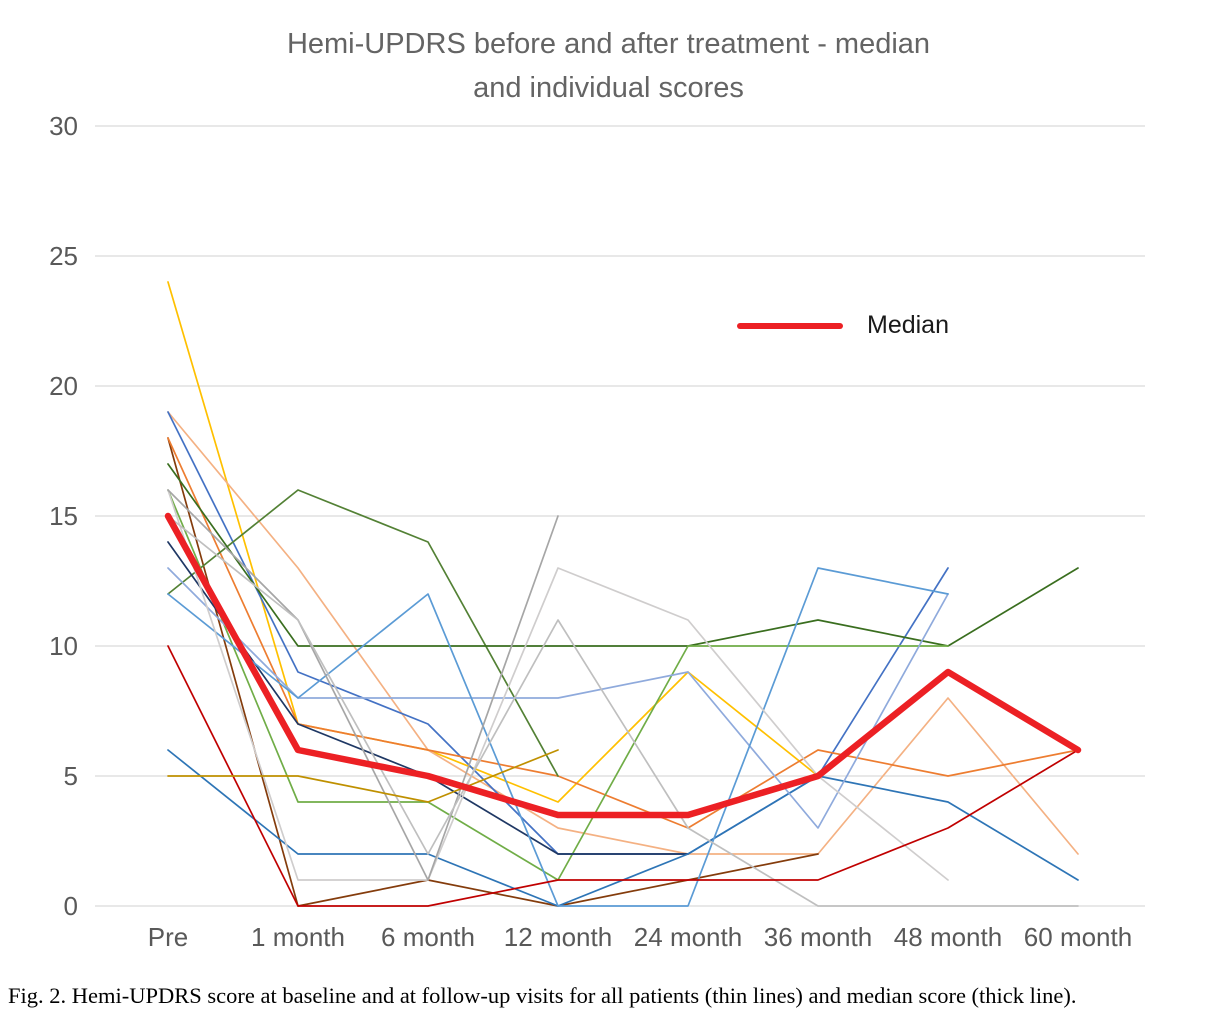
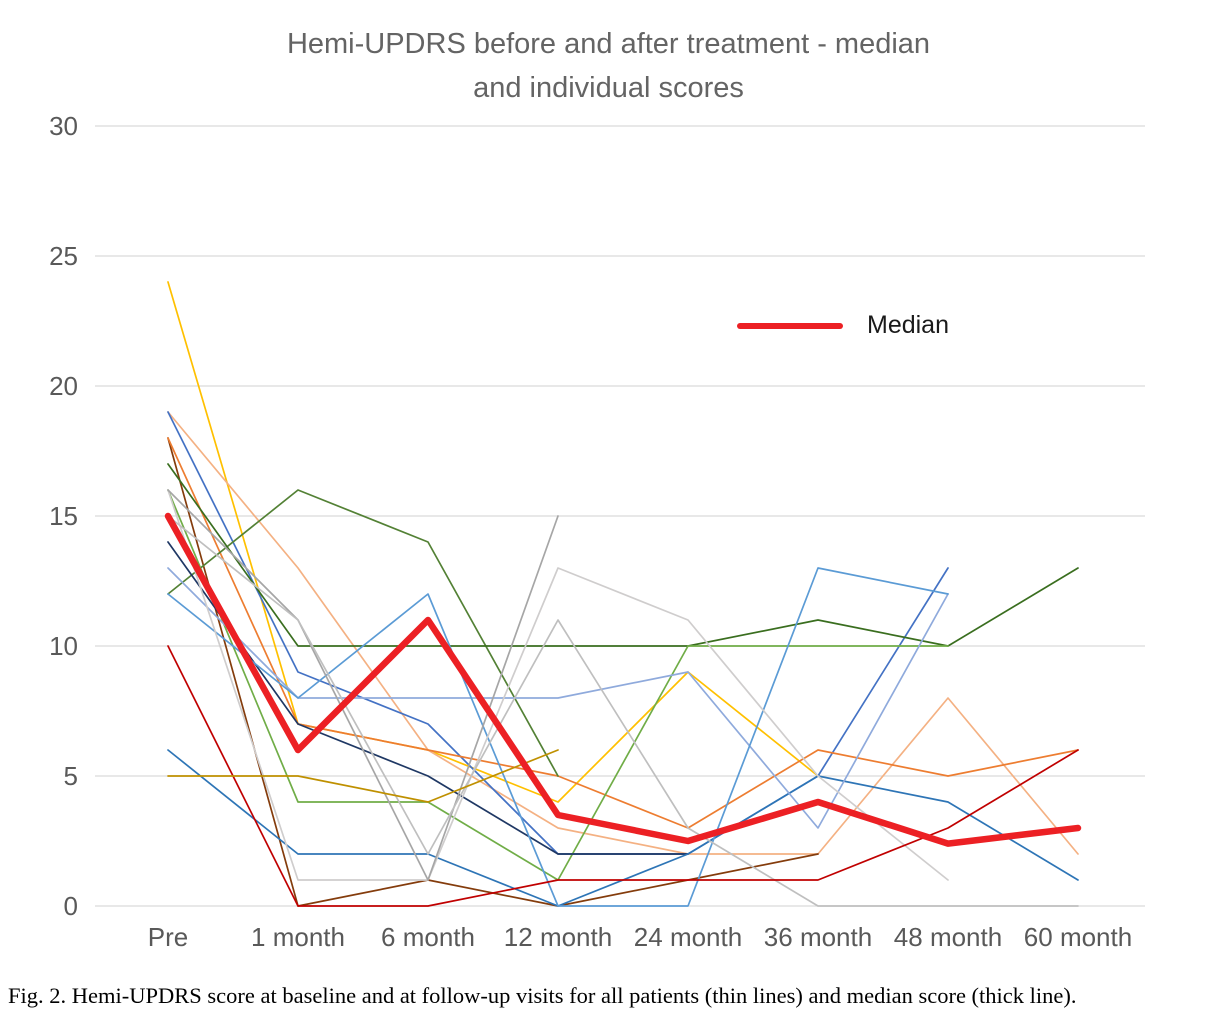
Median/6 month: 5.0 -> 11.0
Median/24 month: 3.5 -> 2.5
Median/36 month: 5.0 -> 4.0
Median/48 month: 9.0 -> 2.4
Median/60 month: 6.0 -> 3.0
